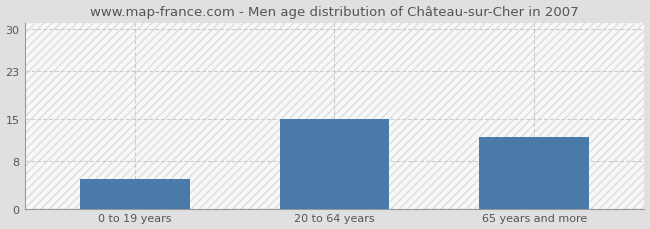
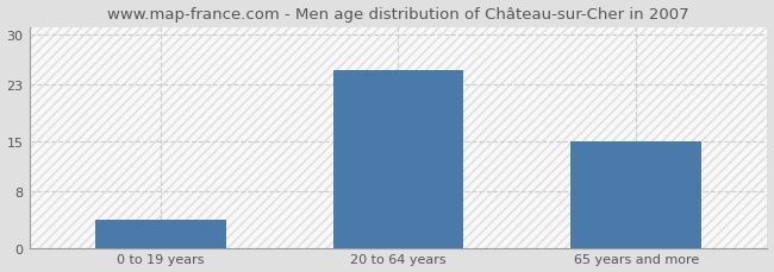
0 to 19 years: 5 -> 4
20 to 64 years: 15 -> 25
65 years and more: 12 -> 15
